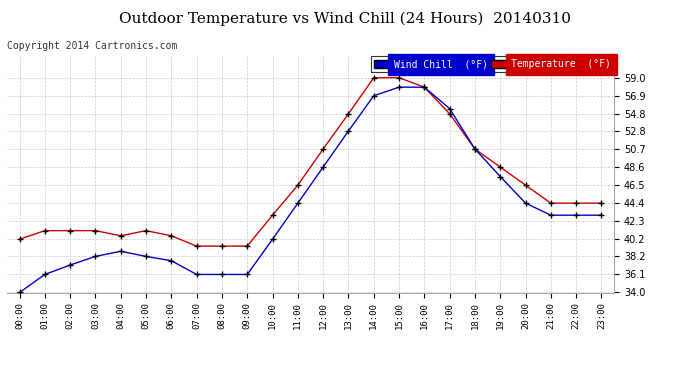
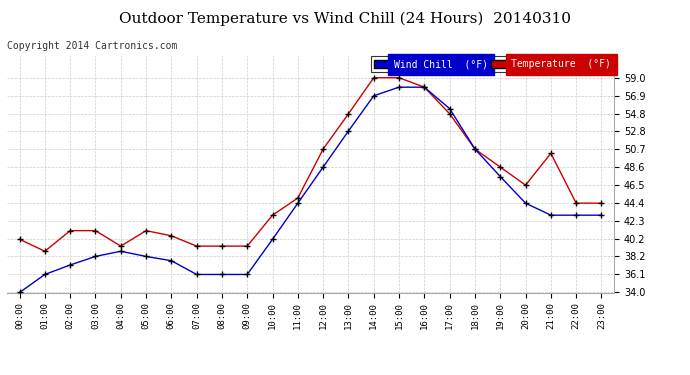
Temperature (°F)/01:00: 41.2 -> 38.8
Temperature (°F)/04:00: 40.6 -> 39.4
Temperature (°F)/11:00: 46.5 -> 45.0
Temperature (°F)/21:00: 44.4 -> 50.2
